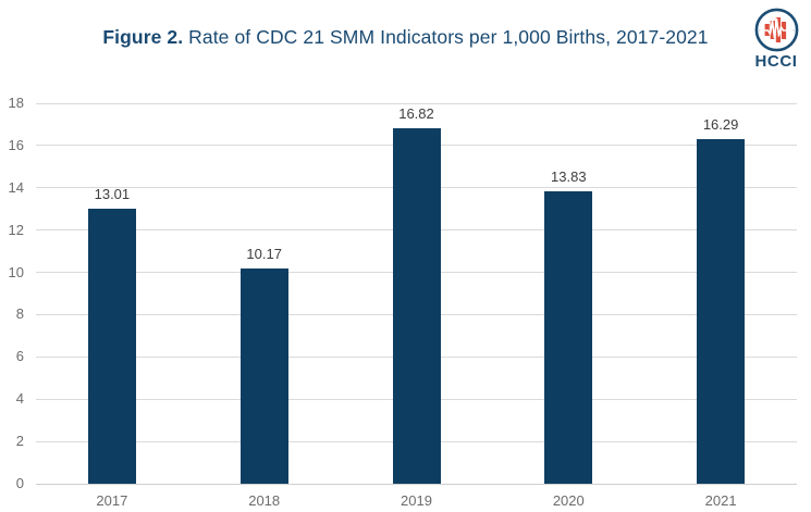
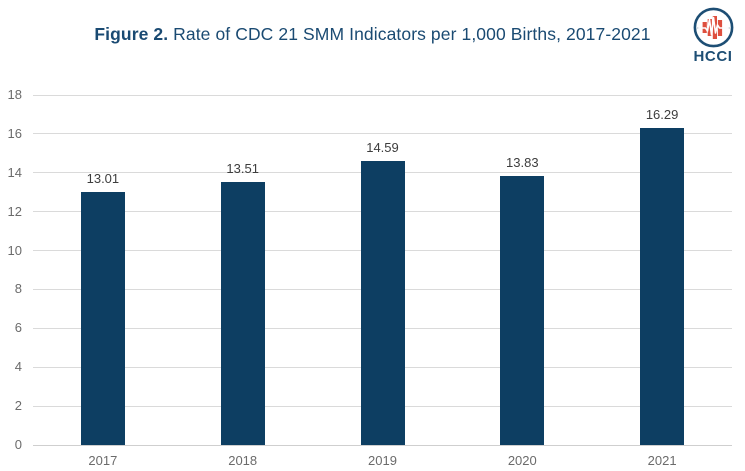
2018: 10.17 -> 13.51
2019: 16.82 -> 14.59
